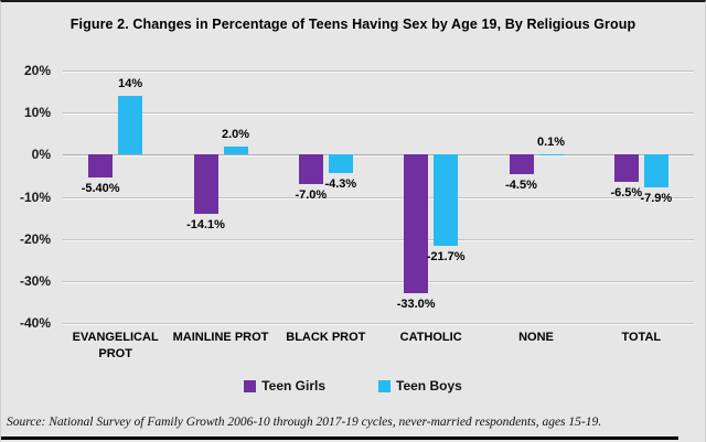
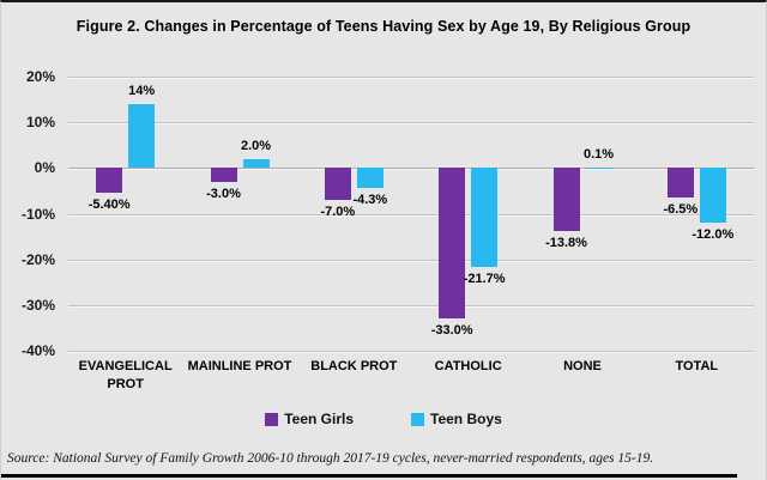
Teen Girls/MAINLINE PROT: -14.1% -> -3.0%
Teen Girls/NONE: -4.5% -> -13.8%
Teen Boys/TOTAL: -7.9% -> -12.0%
